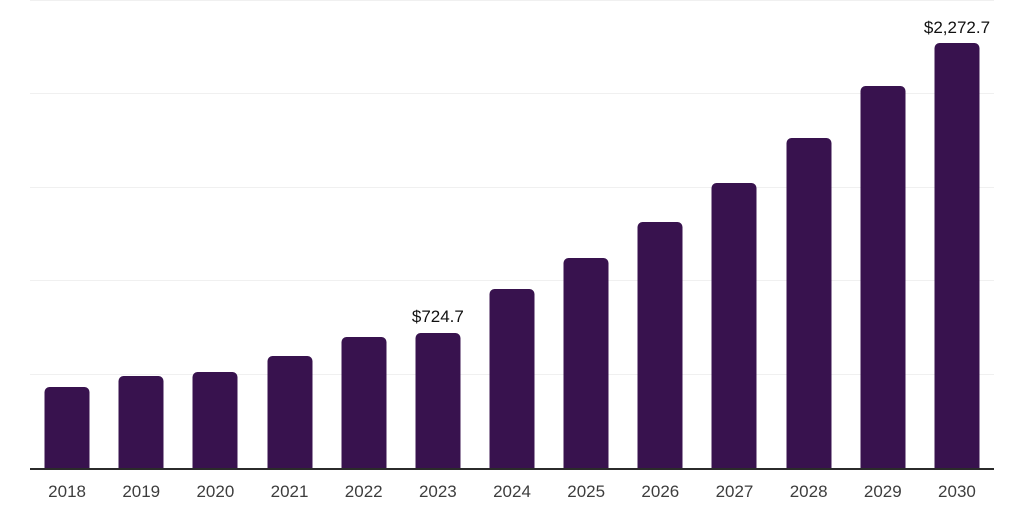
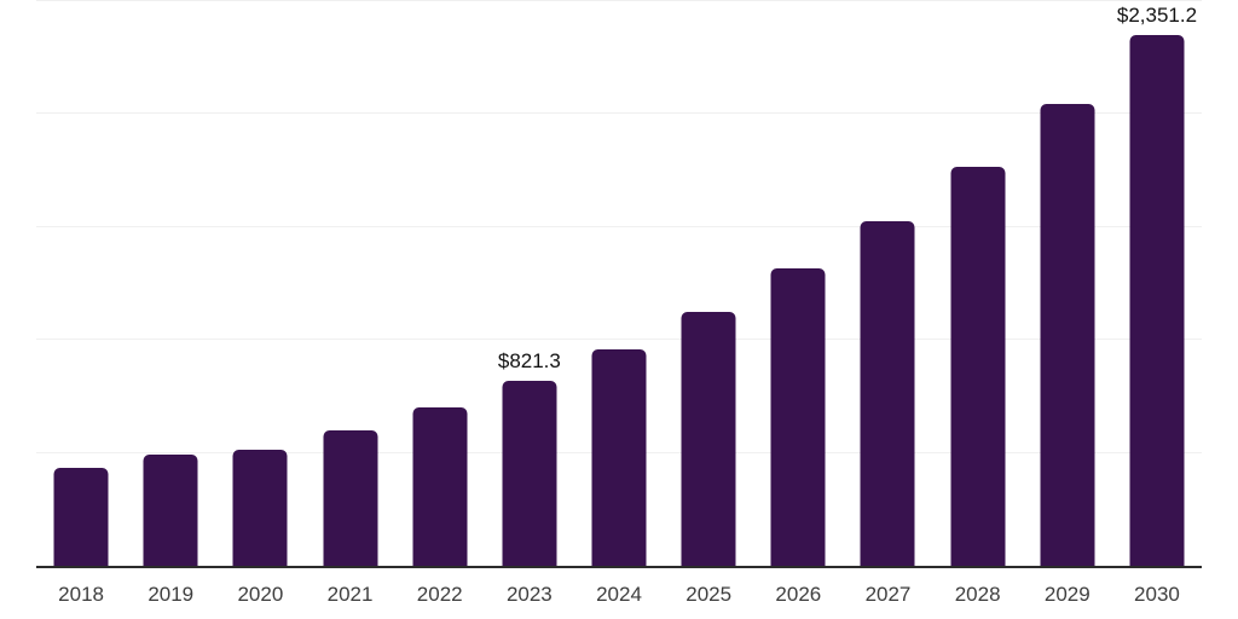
2023: $724.7 -> $821.3
2030: $2,272.7 -> $2,351.2
